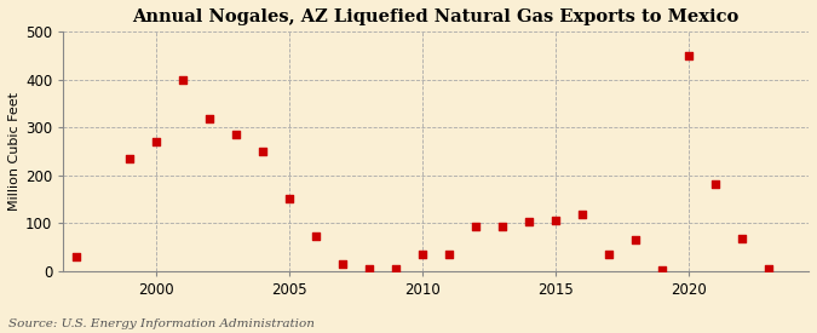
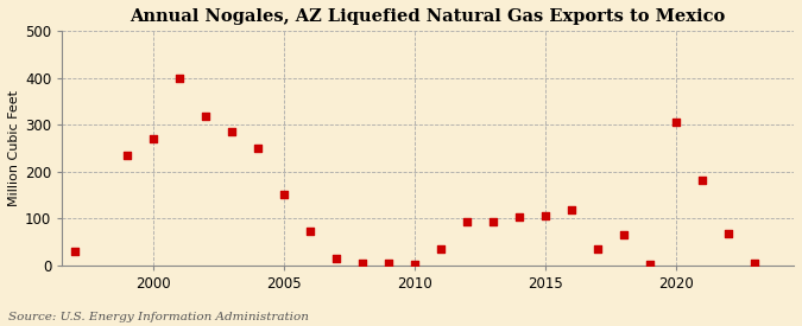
2010: 35 -> 3
2020: 450 -> 305
